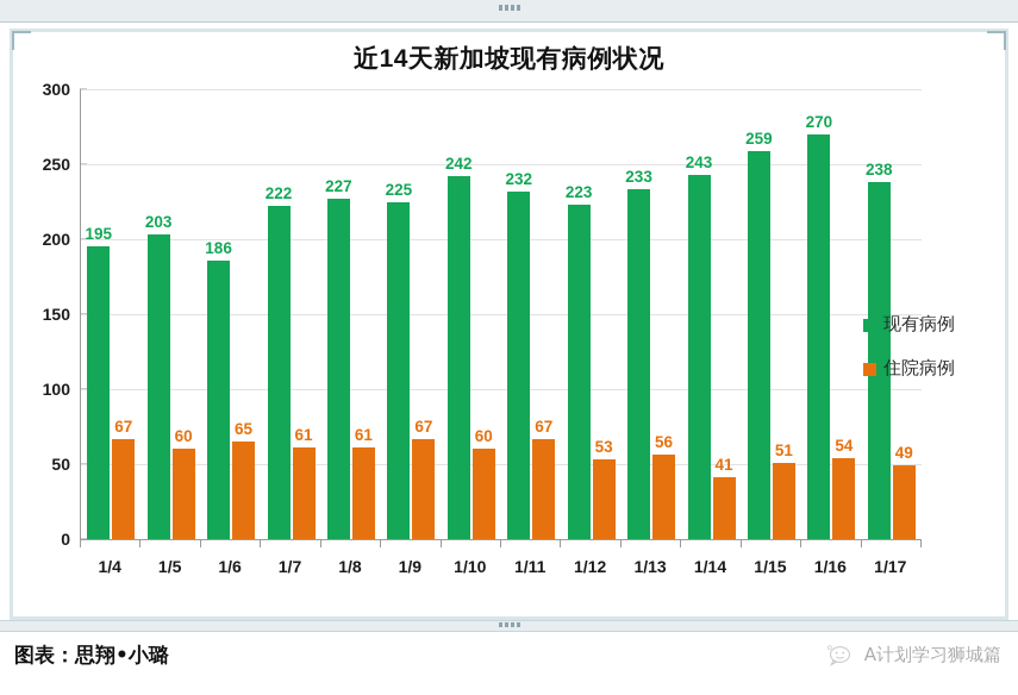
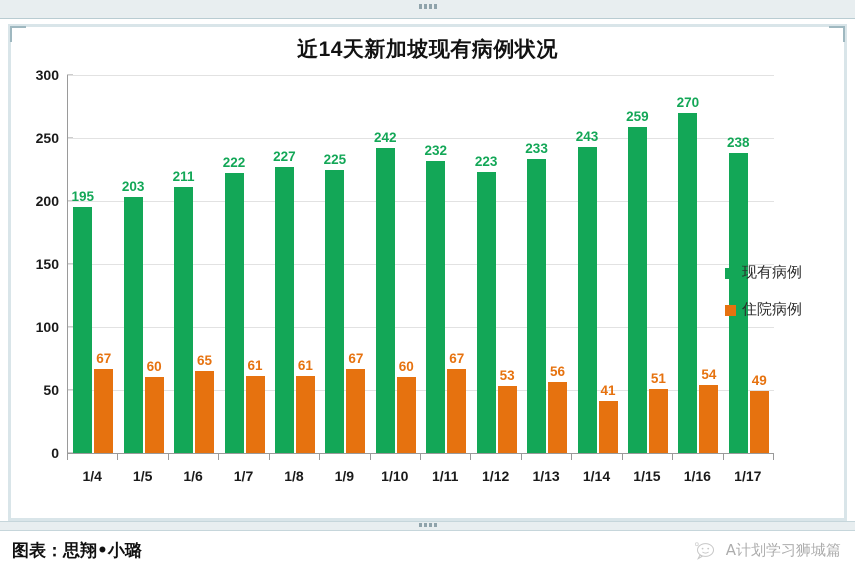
现有病例/1/6: 186 -> 211
